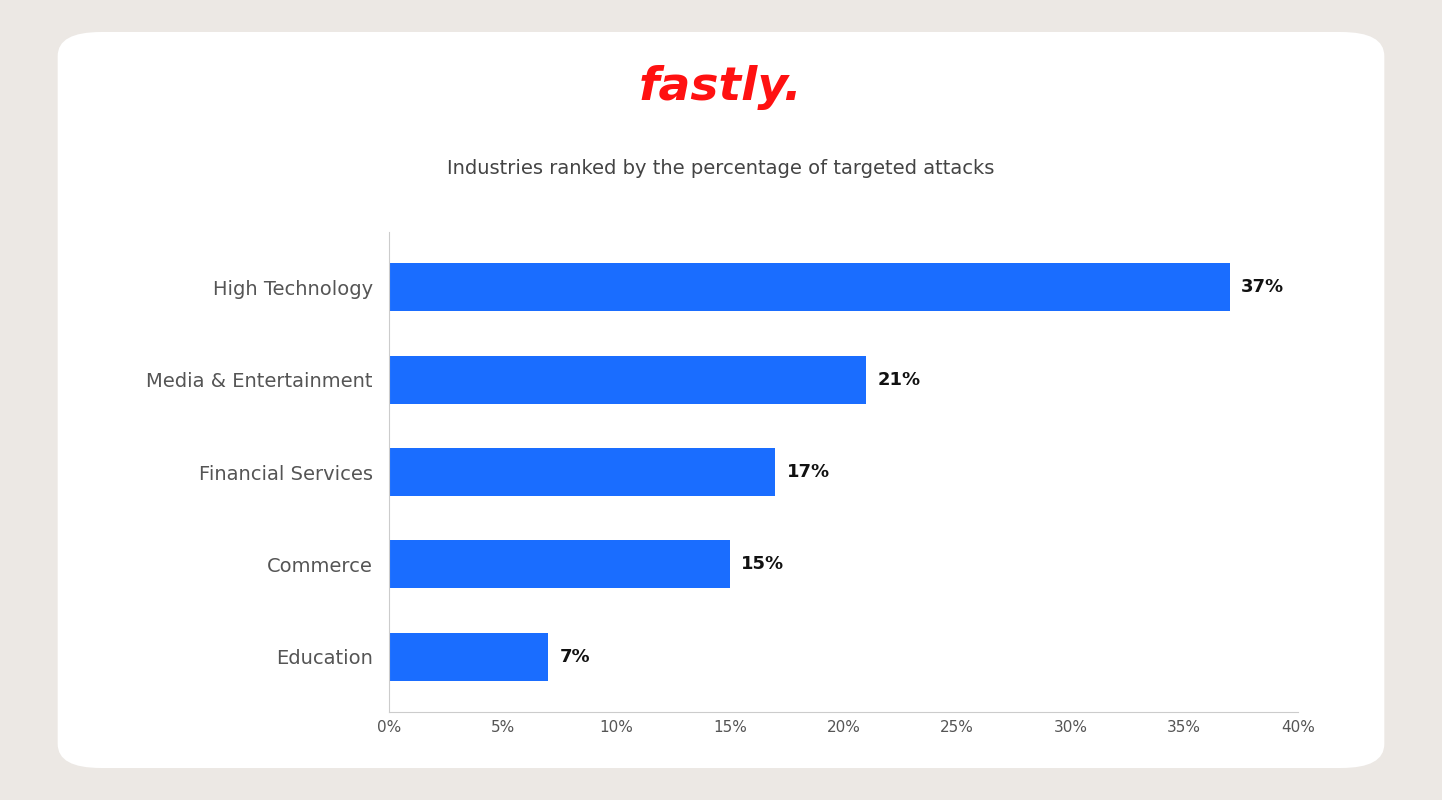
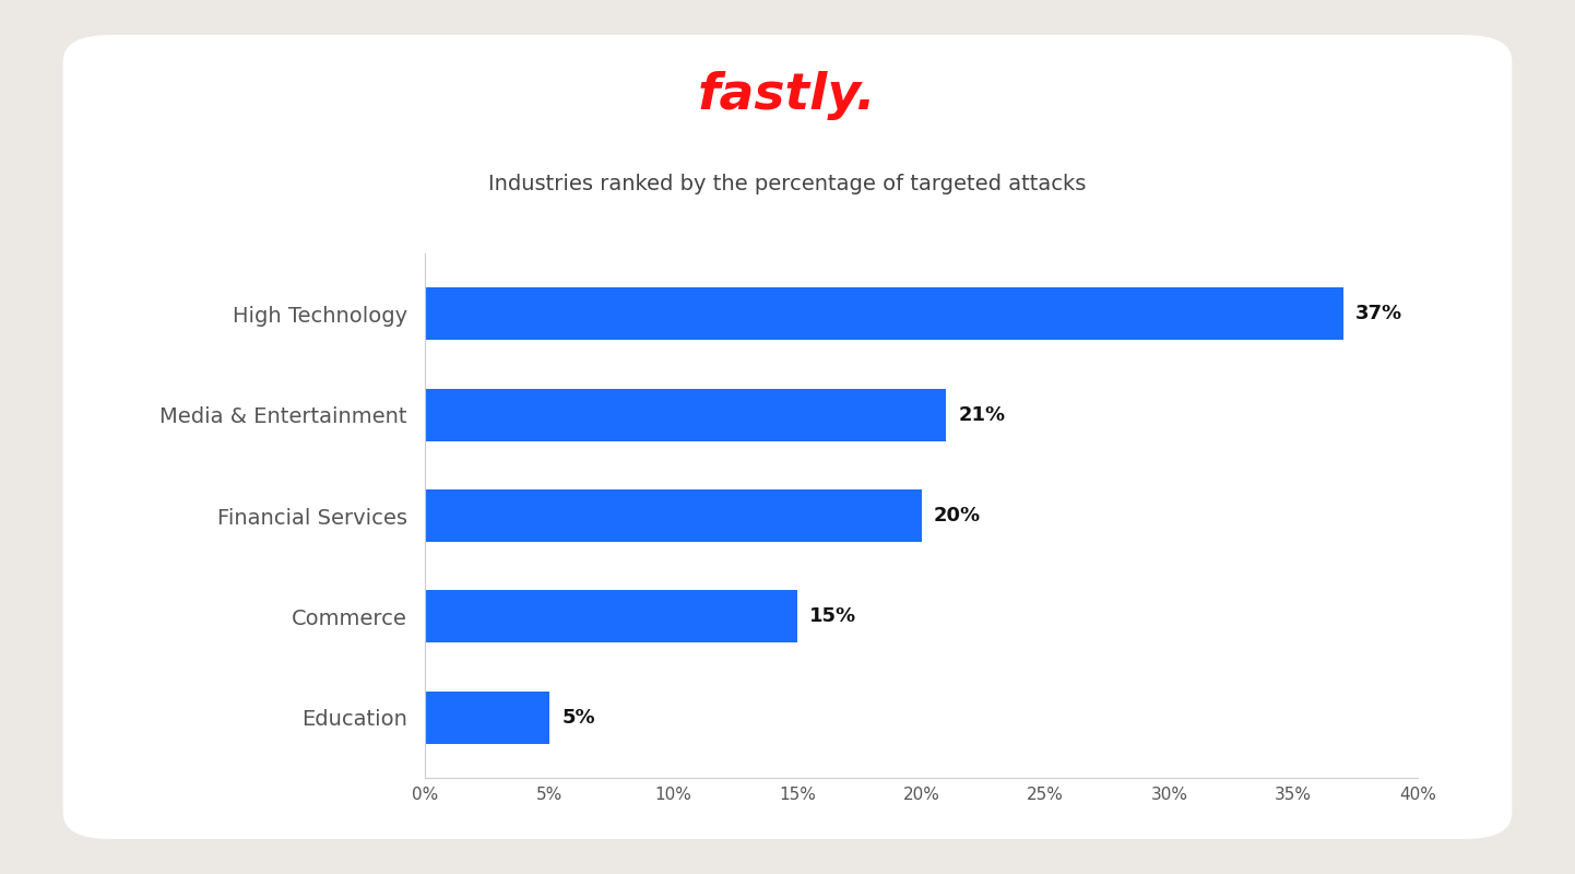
Financial Services: 17% -> 20%
Education: 7% -> 5%
